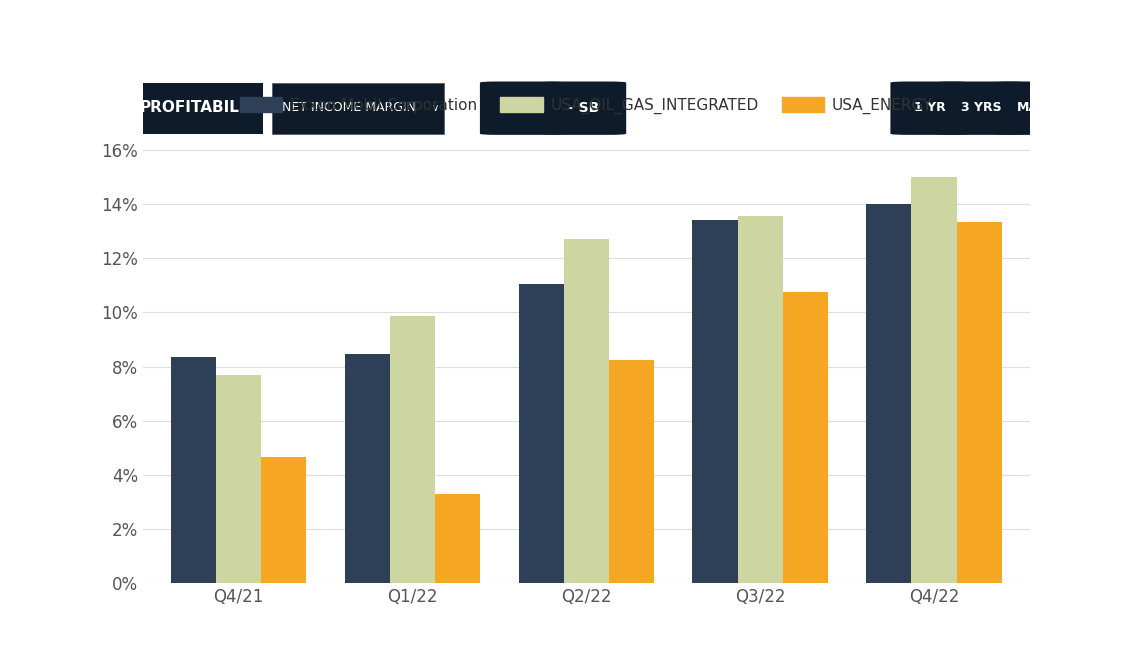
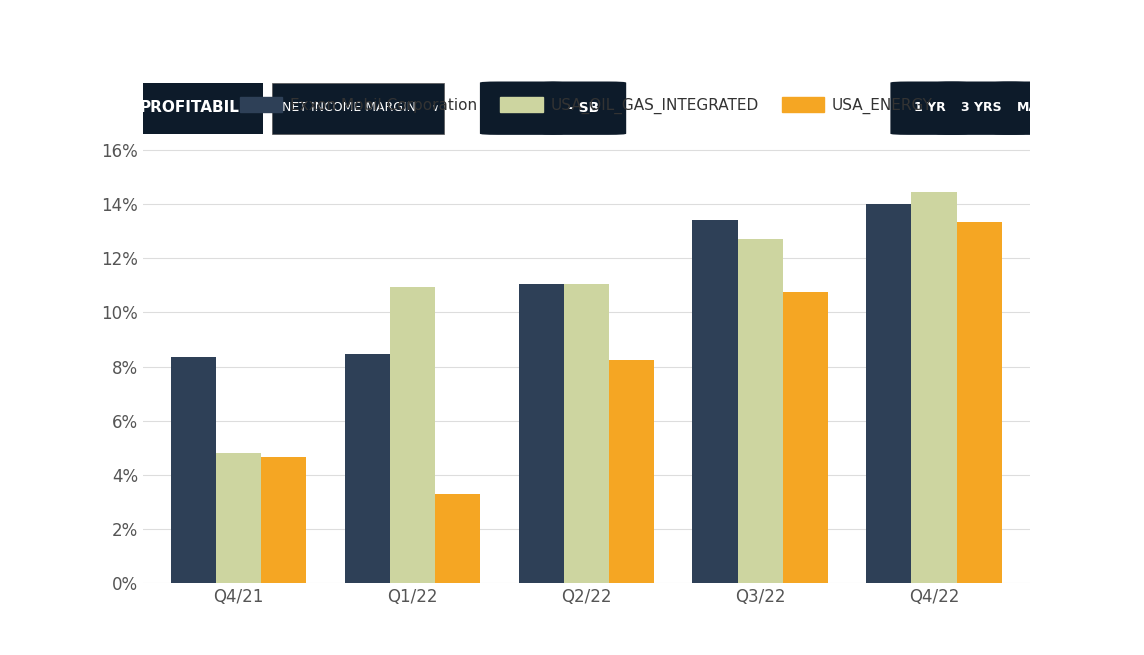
USA_OIL_GAS_INTEGRATED/Q4/21: 7.70% -> 4.80%
USA_OIL_GAS_INTEGRATED/Q1/22: 9.85% -> 10.95%
USA_OIL_GAS_INTEGRATED/Q2/22: 12.70% -> 11.05%
USA_OIL_GAS_INTEGRATED/Q3/22: 13.55% -> 12.70%
USA_OIL_GAS_INTEGRATED/Q4/22: 15.00% -> 14.45%
